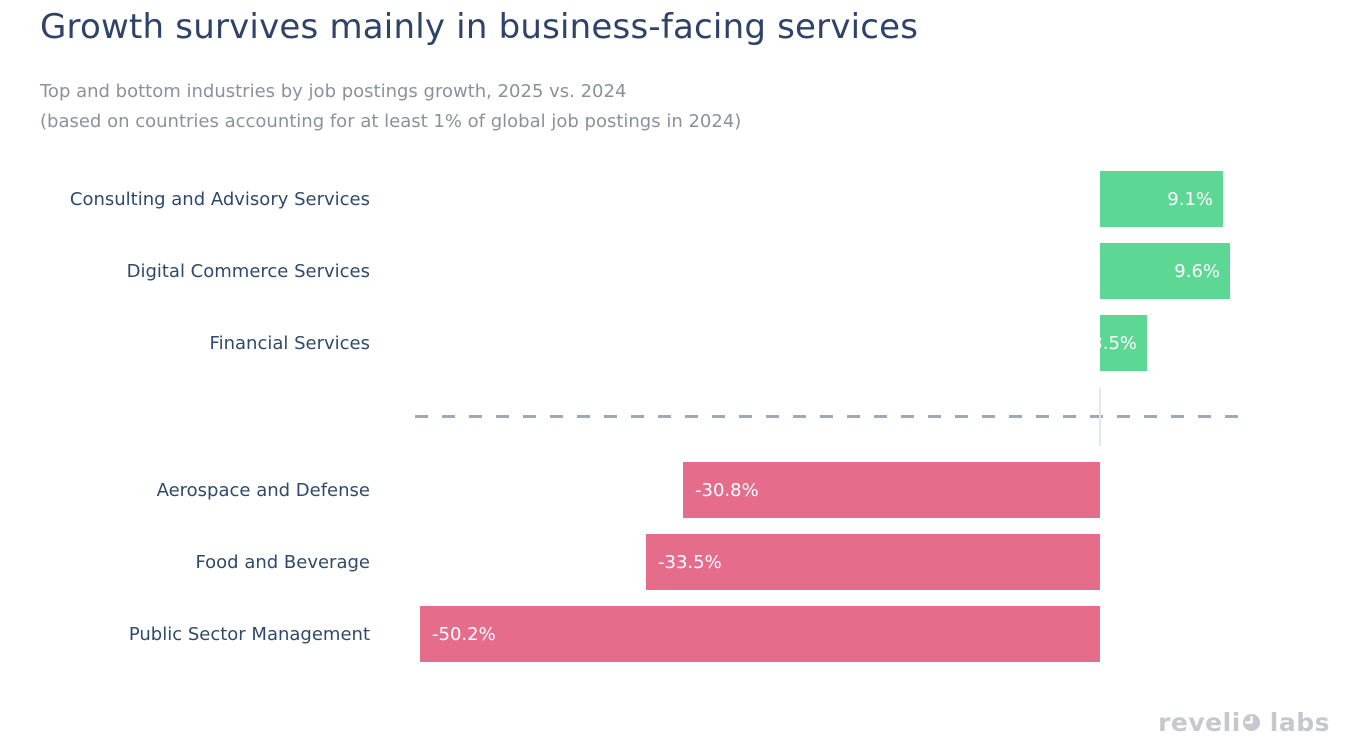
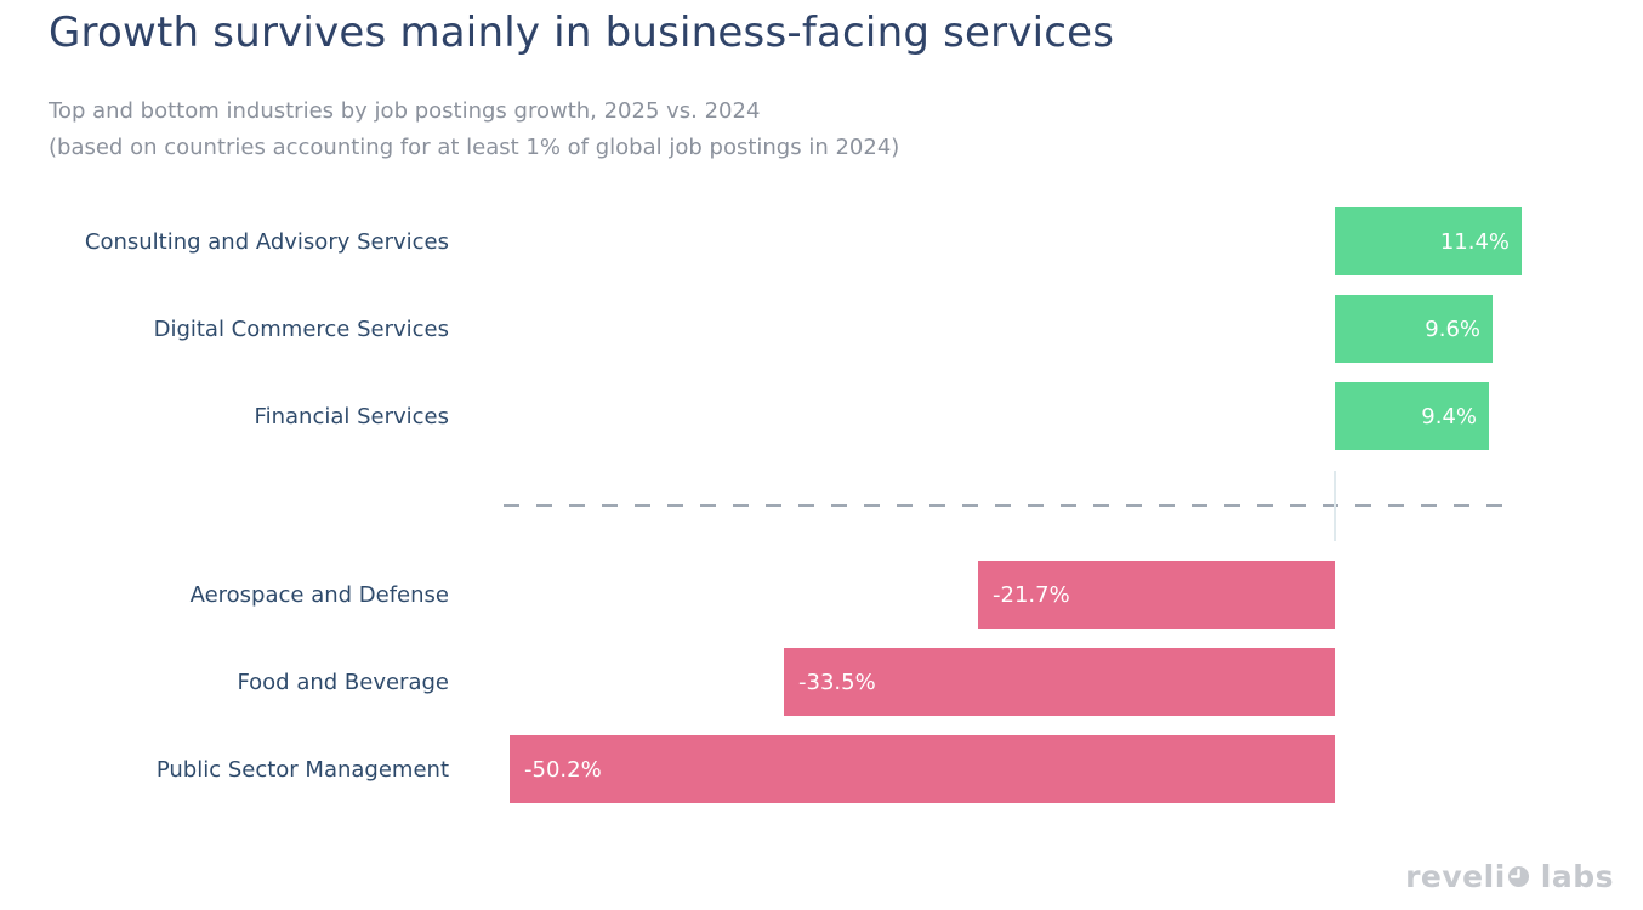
Consulting and Advisory Services: 9.1% -> 11.4%
Financial Services: 3.5% -> 9.4%
Aerospace and Defense: -30.8% -> -21.7%
